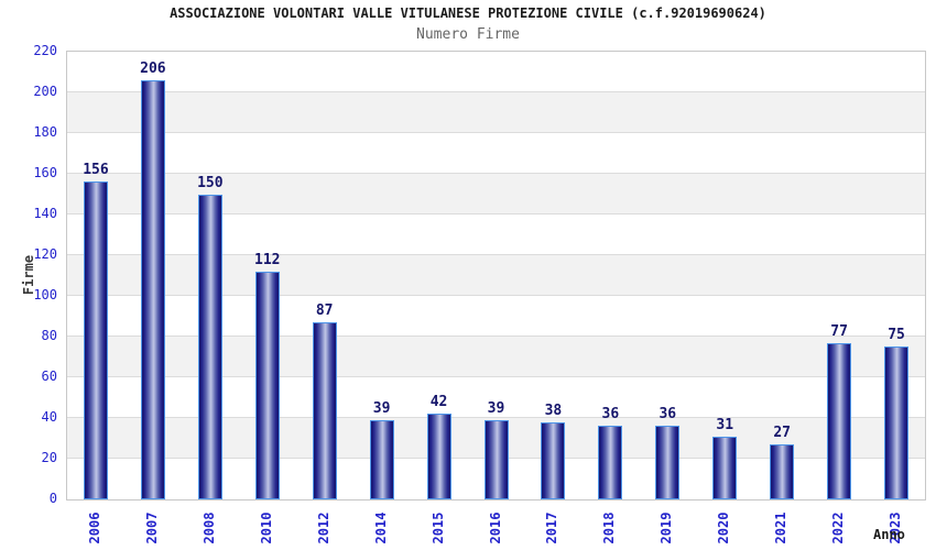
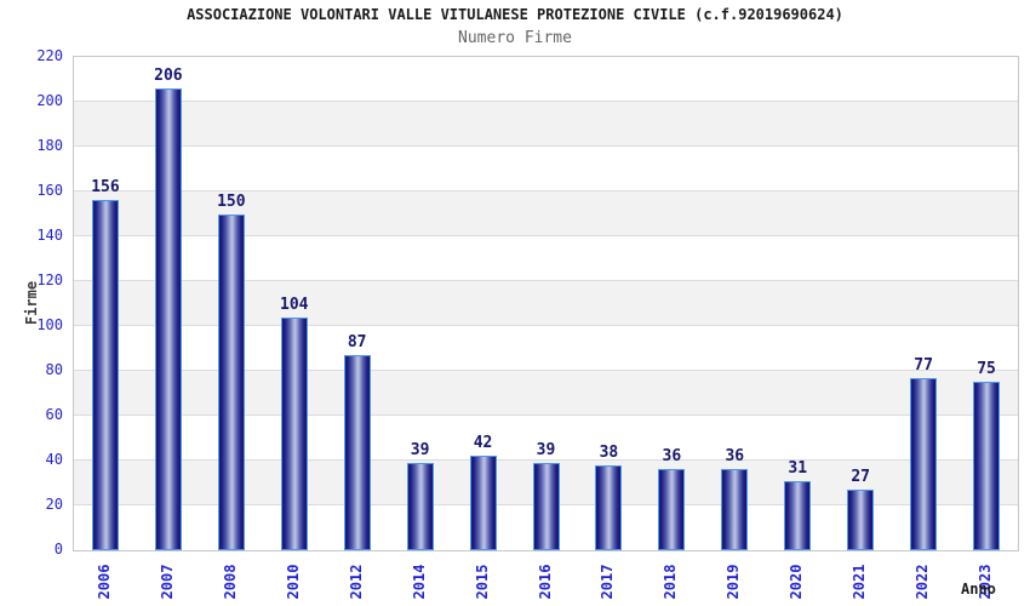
2010: 112 -> 104
